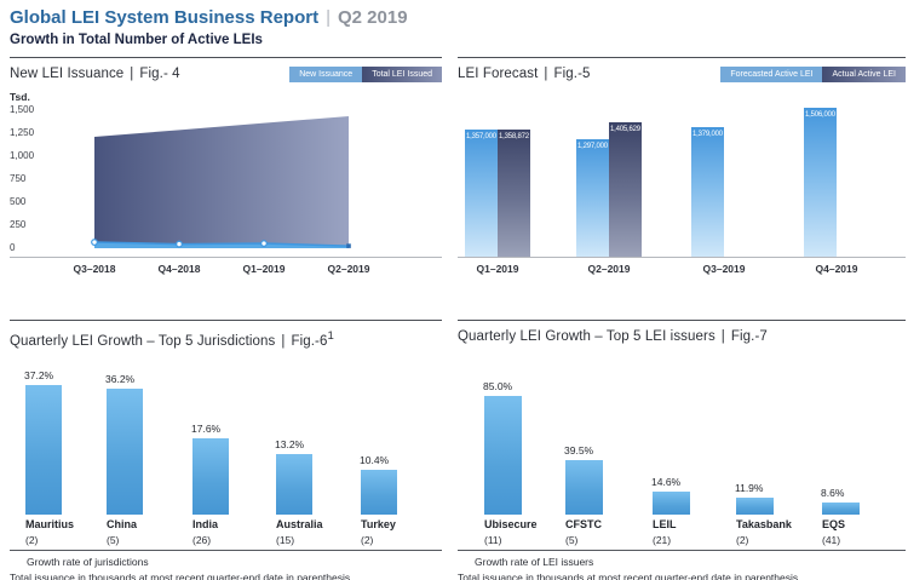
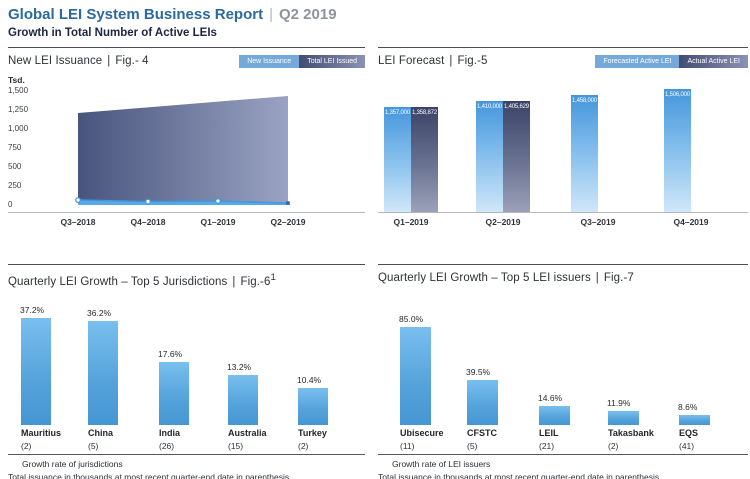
LEI Forecast/Forecasted Active LEI/Q2–2019: 1,297,000 -> 1,410,000
LEI Forecast/Forecasted Active LEI/Q3–2019: 1,379,000 -> 1,458,000
